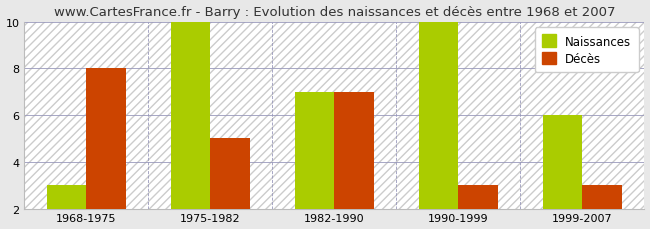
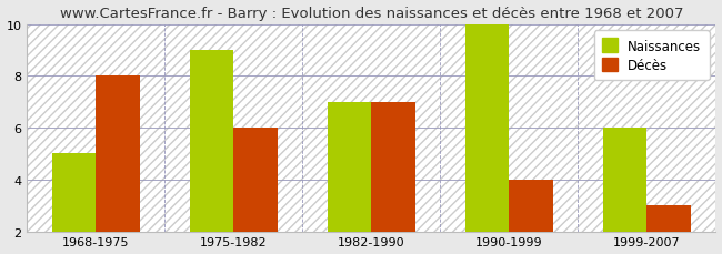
Naissances/1968-1975: 3 -> 5
Naissances/1975-1982: 10 -> 9
Décès/1975-1982: 5 -> 6
Décès/1990-1999: 3 -> 4
